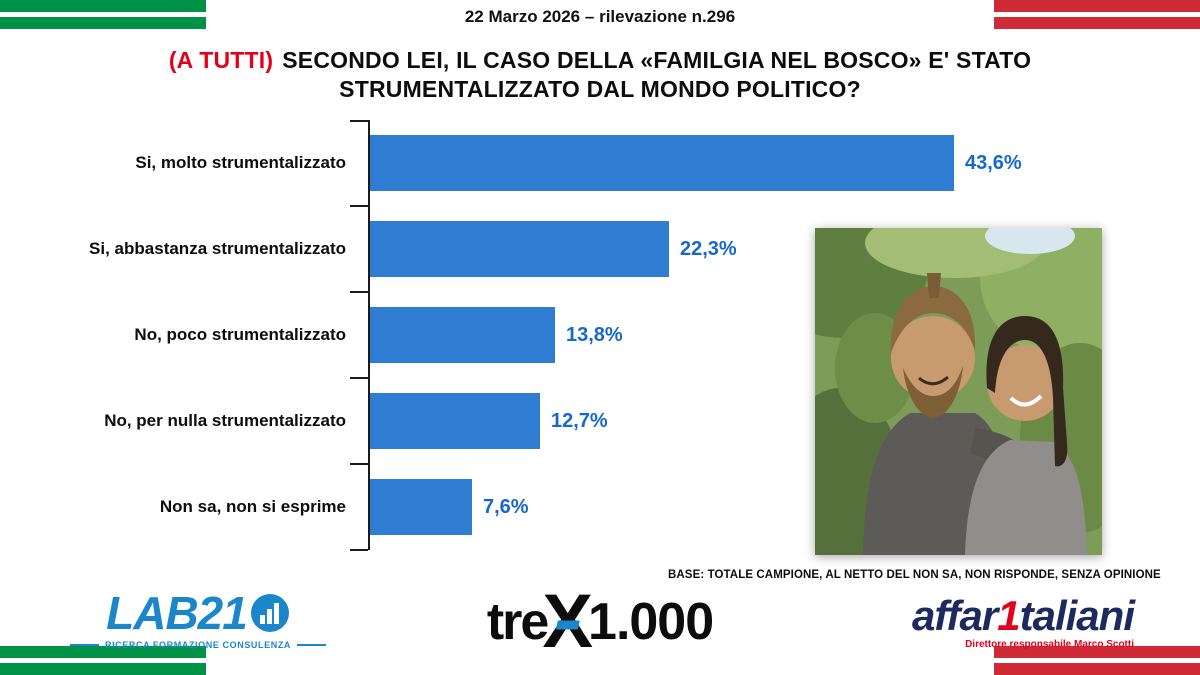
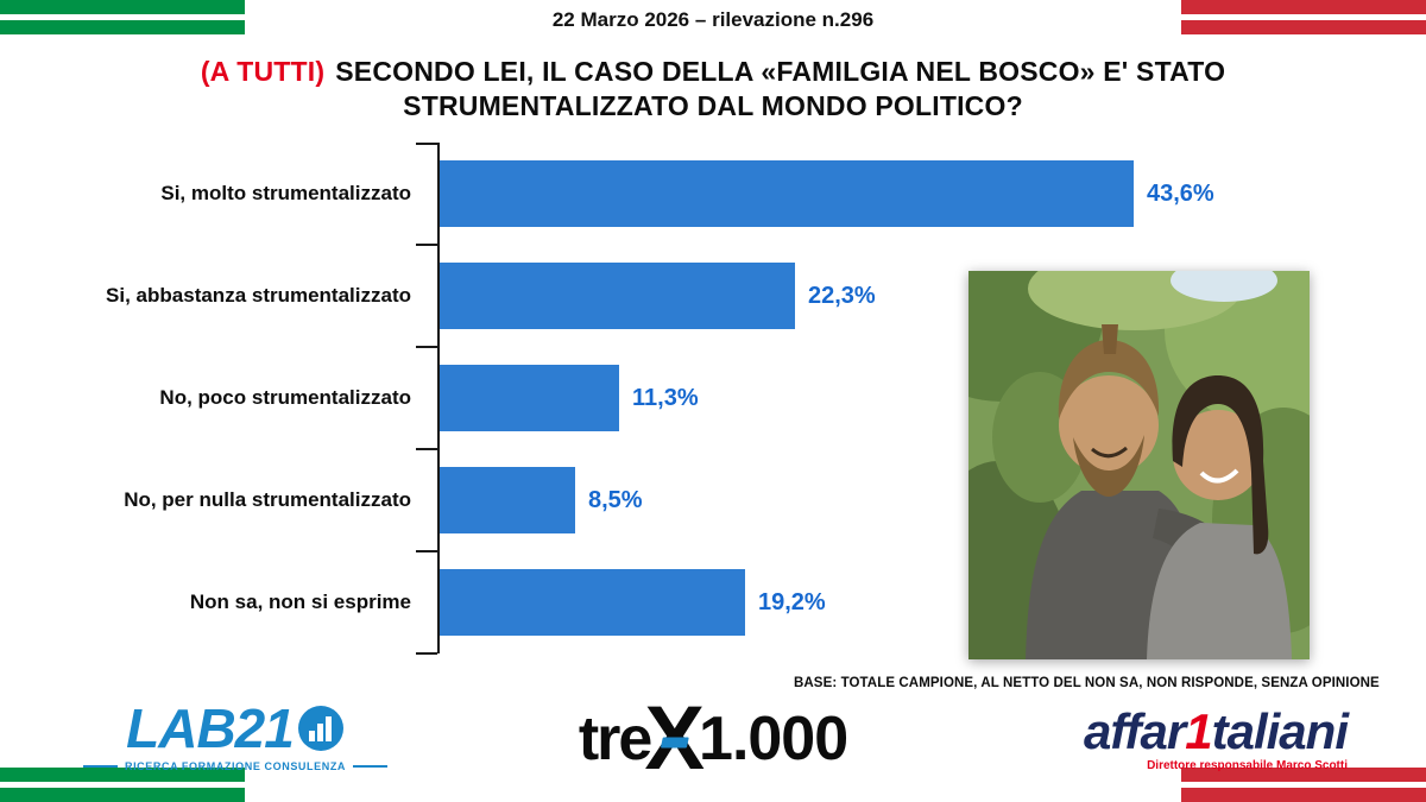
No, poco strumentalizzato: 13,8% -> 11,3%
No, per nulla strumentalizzato: 12,7% -> 8,5%
Non sa, non si esprime: 7,6% -> 19,2%
